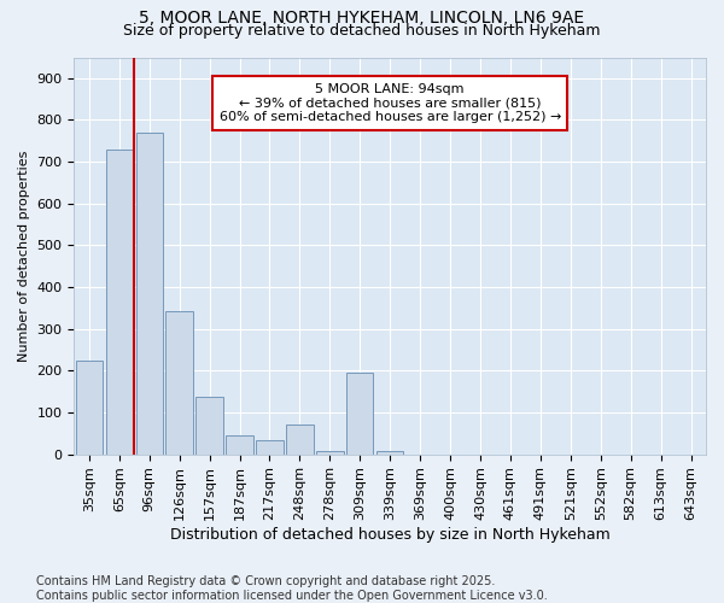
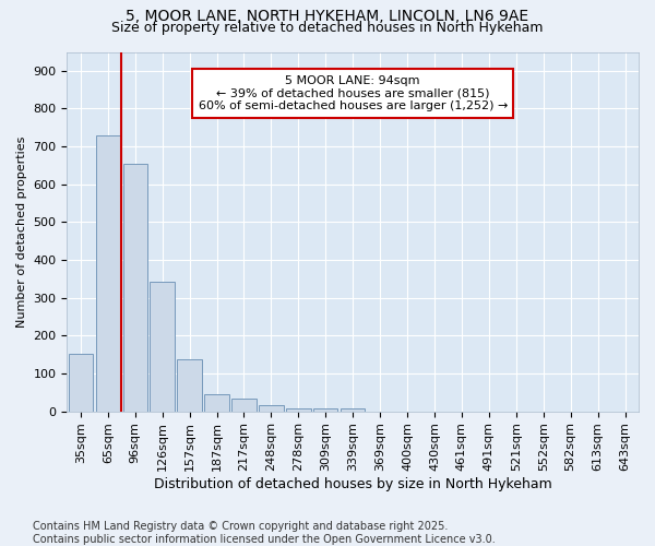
35sqm: 225 -> 153
96sqm: 770 -> 653
248sqm: 70 -> 15
309sqm: 195 -> 8
